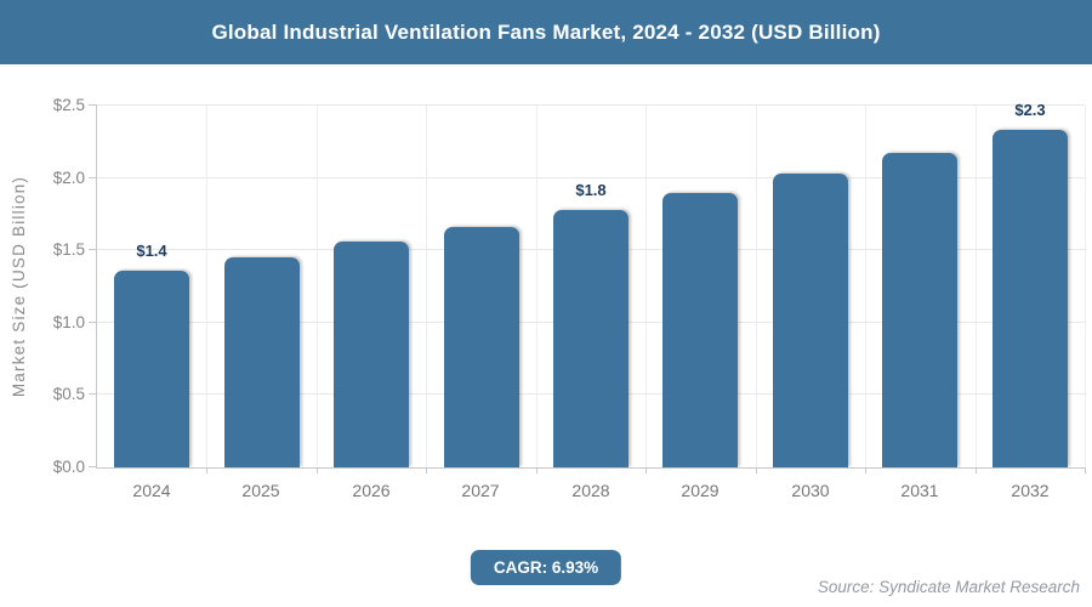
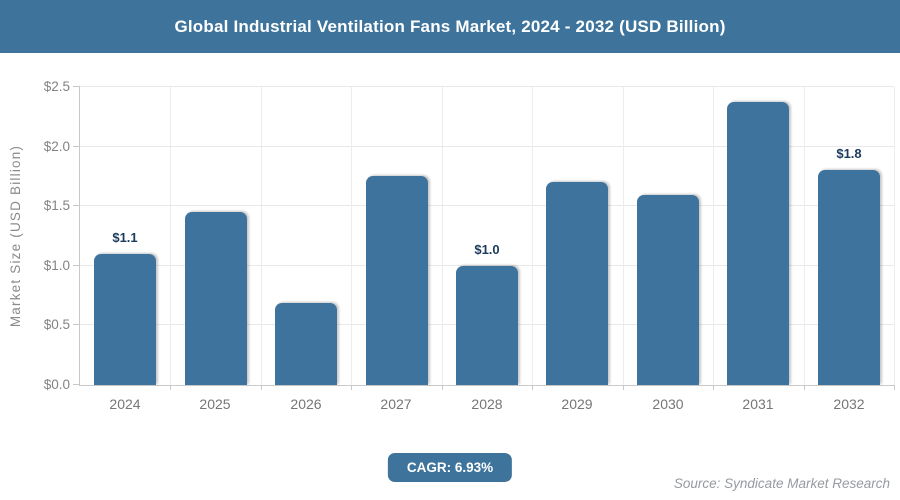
2024: $1.4 -> $1.1
2026: $1.56 -> $0.69
2027: $1.66 -> $1.75
2028: $1.8 -> $1.0
2029: $1.90 -> $1.70
2030: $2.03 -> $1.59
2031: $2.17 -> $2.37
2032: $2.3 -> $1.8
